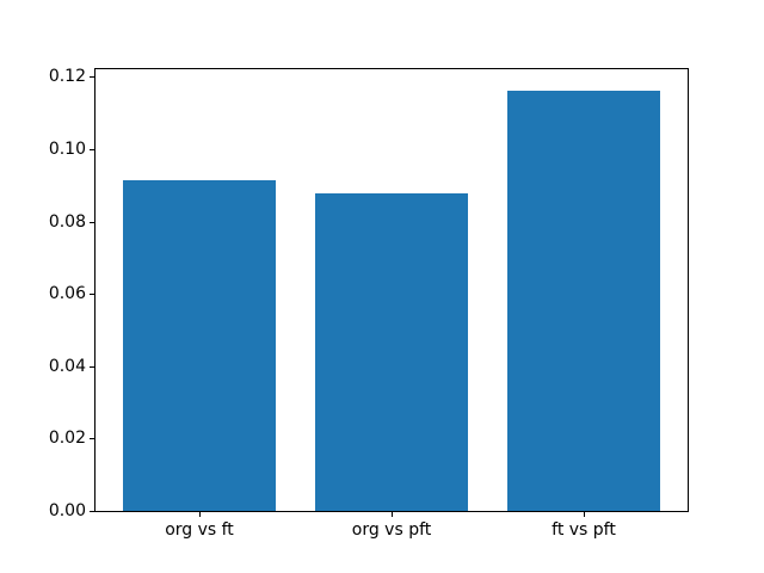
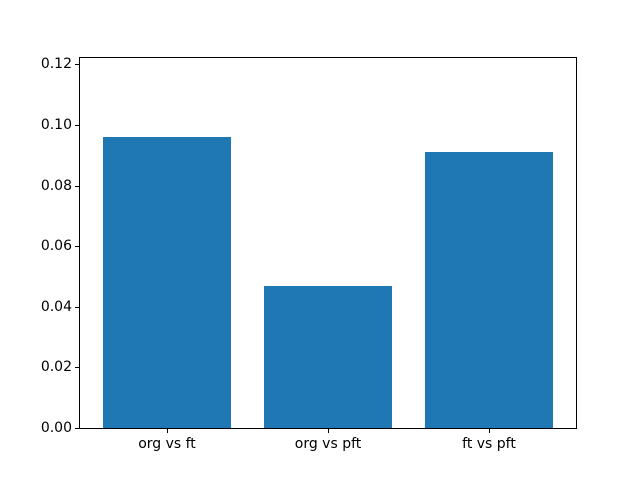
org vs ft: 0.091 -> 0.096
org vs pft: 0.088 -> 0.047
ft vs pft: 0.116 -> 0.091
